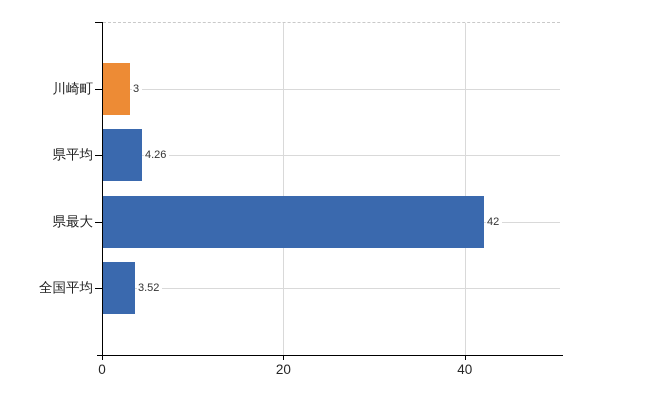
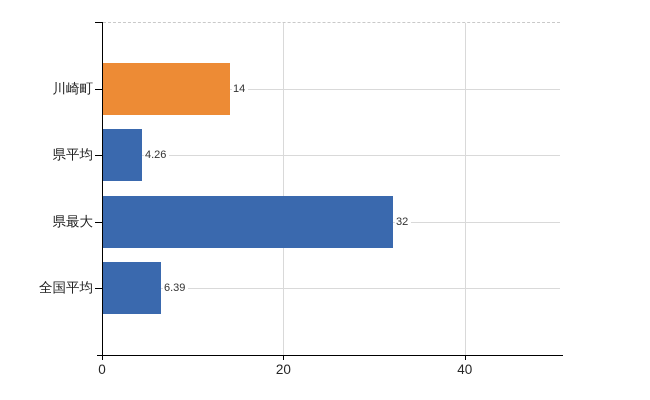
川崎町: 3 -> 14
県最大: 42 -> 32
全国平均: 3.52 -> 6.39
